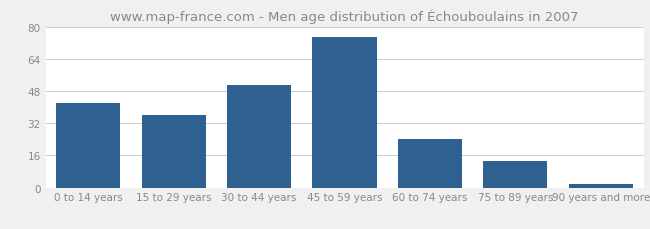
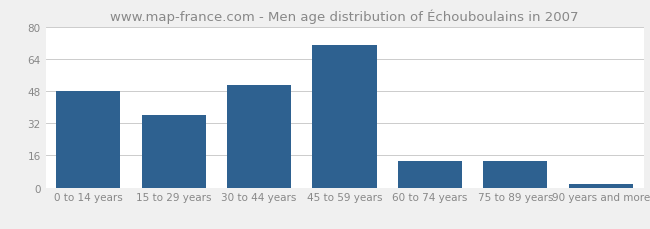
0 to 14 years: 42 -> 48
45 to 59 years: 75 -> 71
60 to 74 years: 24 -> 13
